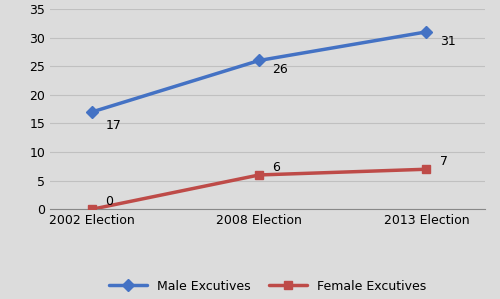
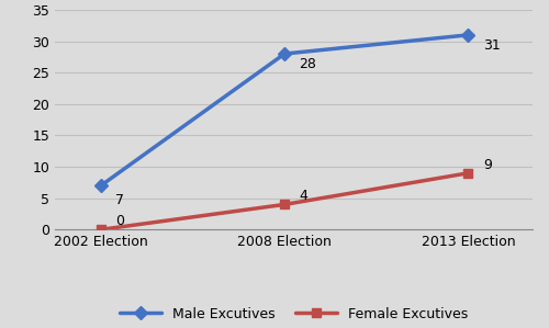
Male Excutives/2002 Election: 17 -> 7
Male Excutives/2008 Election: 26 -> 28
Female Excutives/2008 Election: 6 -> 4
Female Excutives/2013 Election: 7 -> 9
